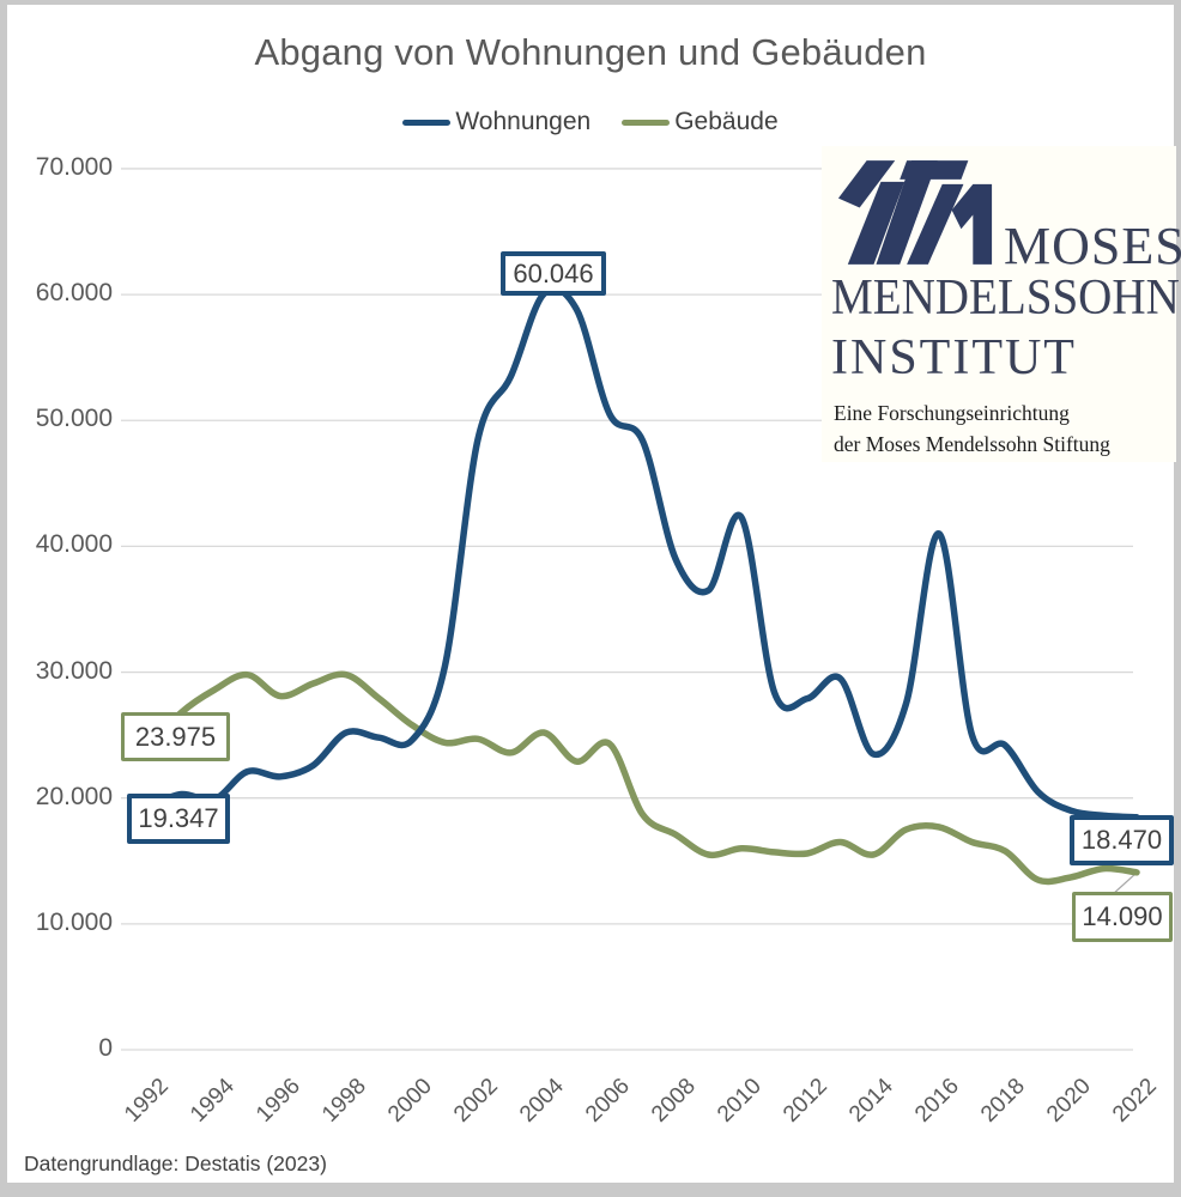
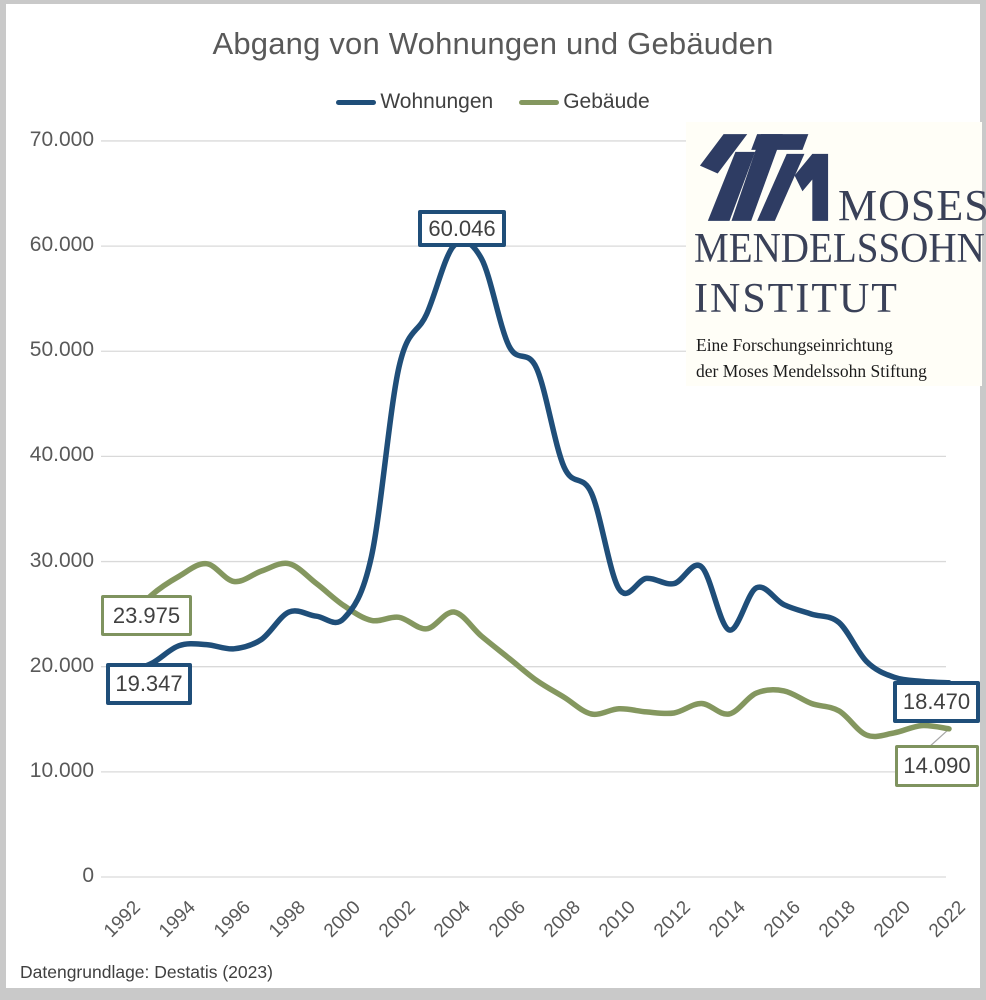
Wohnungen/1994: 19900 -> 22000
Gebäude/2006: 24300 -> 20800
Wohnungen/2010: 42300 -> 27400
Wohnungen/2016: 41000 -> 25900
